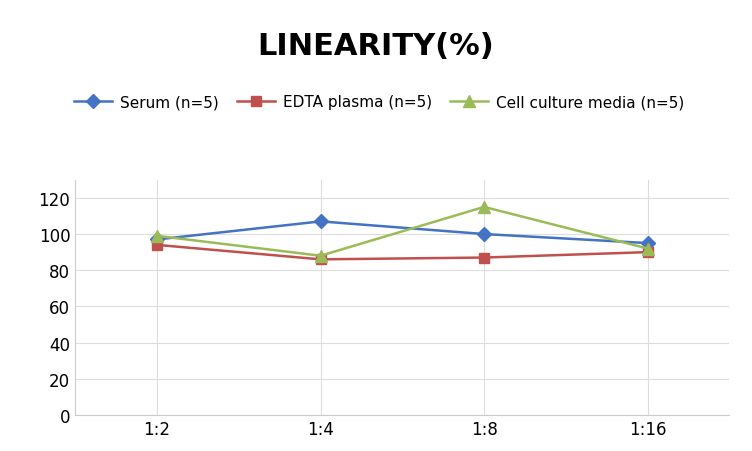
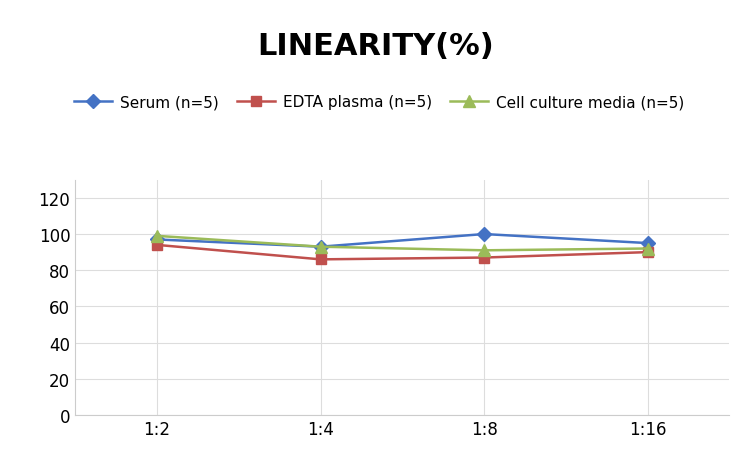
Serum (n=5)/1:4: 107 -> 93
Cell culture media (n=5)/1:4: 88 -> 93
Cell culture media (n=5)/1:8: 115 -> 91
